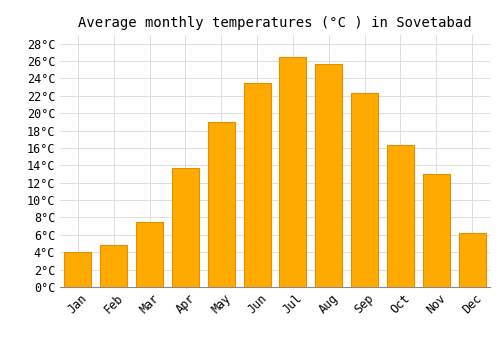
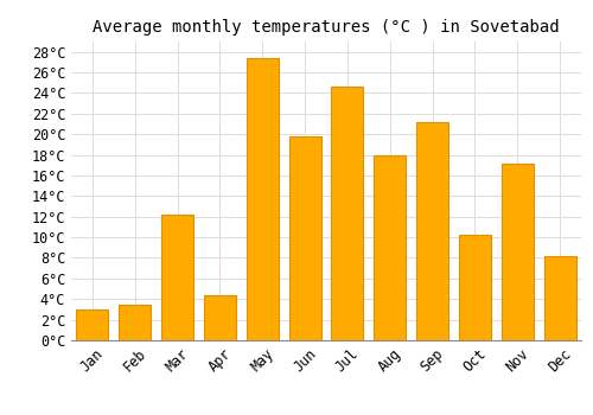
Jan: 4.0°C -> 3.0°C
Feb: 4.8°C -> 3.4°C
Mar: 7.5°C -> 12.2°C
Apr: 13.7°C -> 4.4°C
May: 19.0°C -> 27.4°C
Jun: 23.5°C -> 19.8°C
Jul: 26.5°C -> 24.6°C
Aug: 25.7°C -> 18.0°C
Sep: 22.3°C -> 21.2°C
Oct: 16.3°C -> 10.2°C
Nov: 13.0°C -> 17.2°C
Dec: 6.2°C -> 8.2°C
